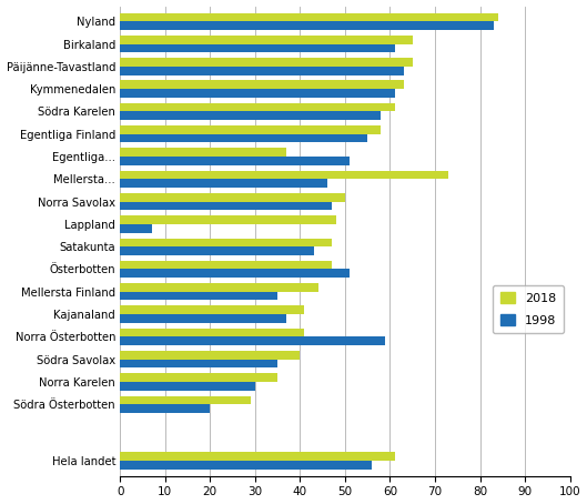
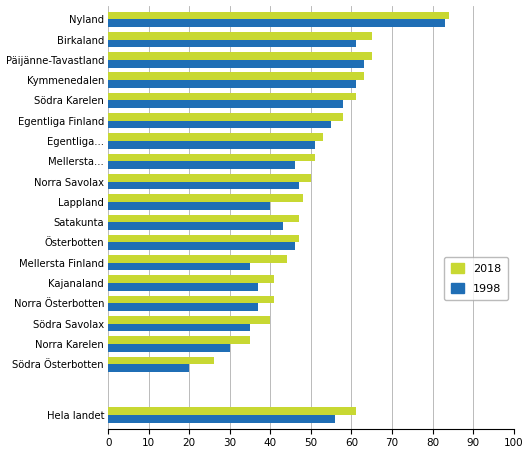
2018/Egentliga...: 37 -> 53
2018/Mellersta...: 73 -> 51
1998/Lappland: 7 -> 40
1998/Österbotten: 51 -> 46
1998/Norra Österbotten: 59 -> 37
2018/Södra Österbotten: 29 -> 26
